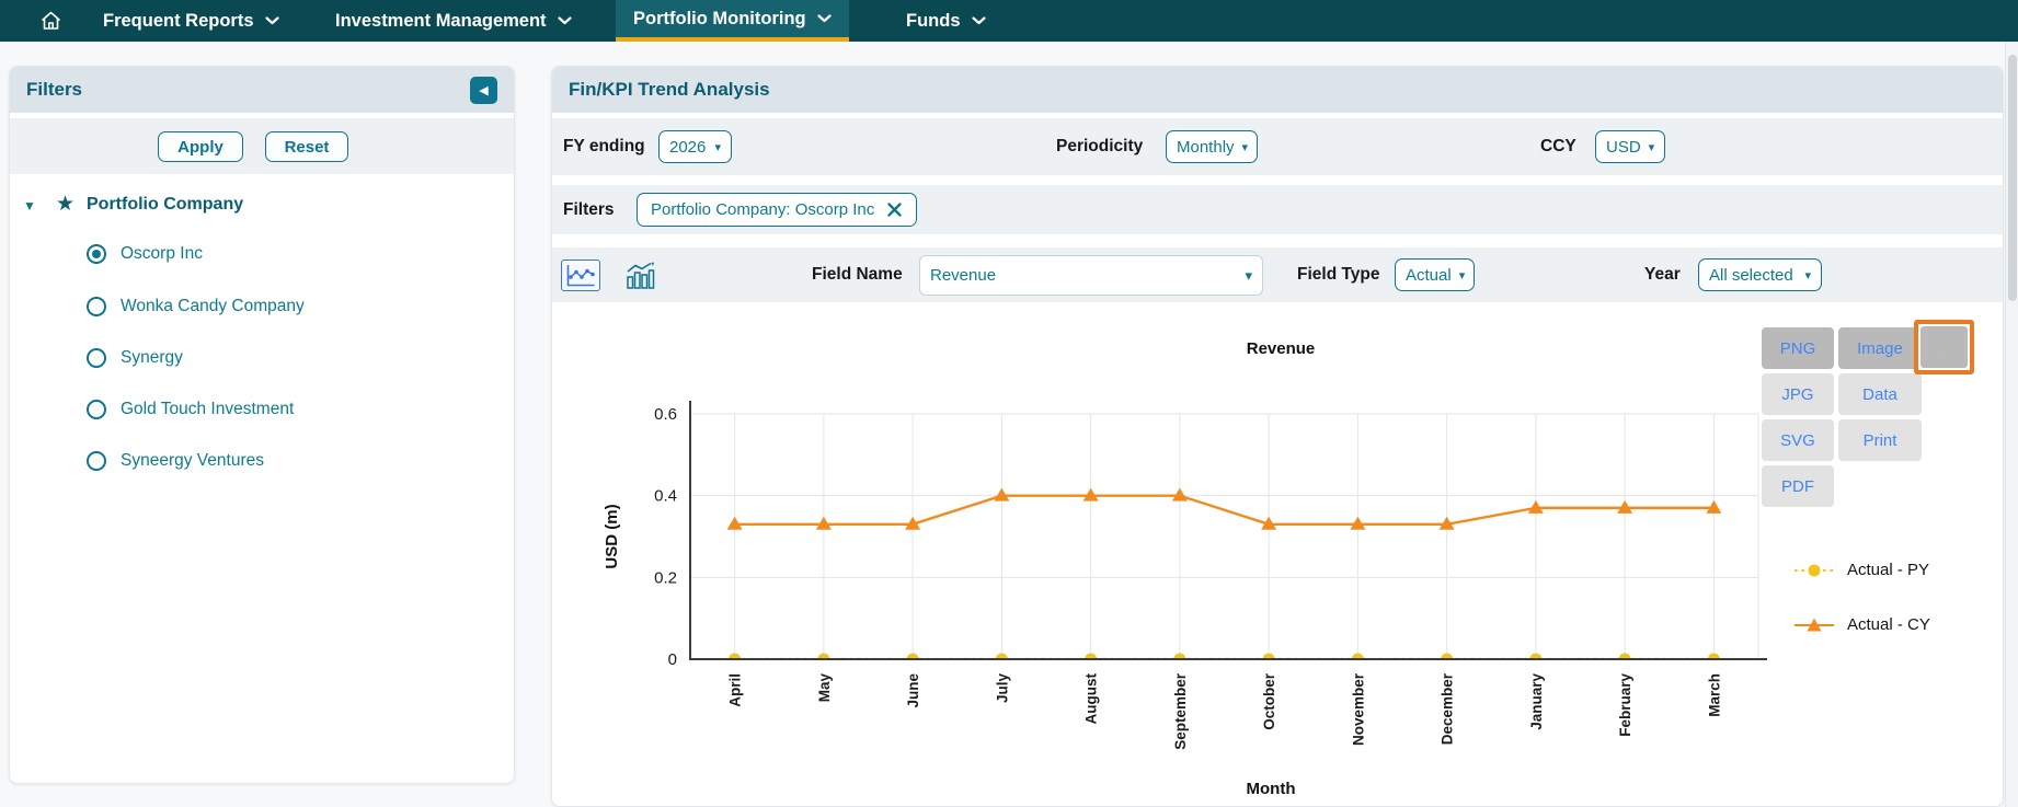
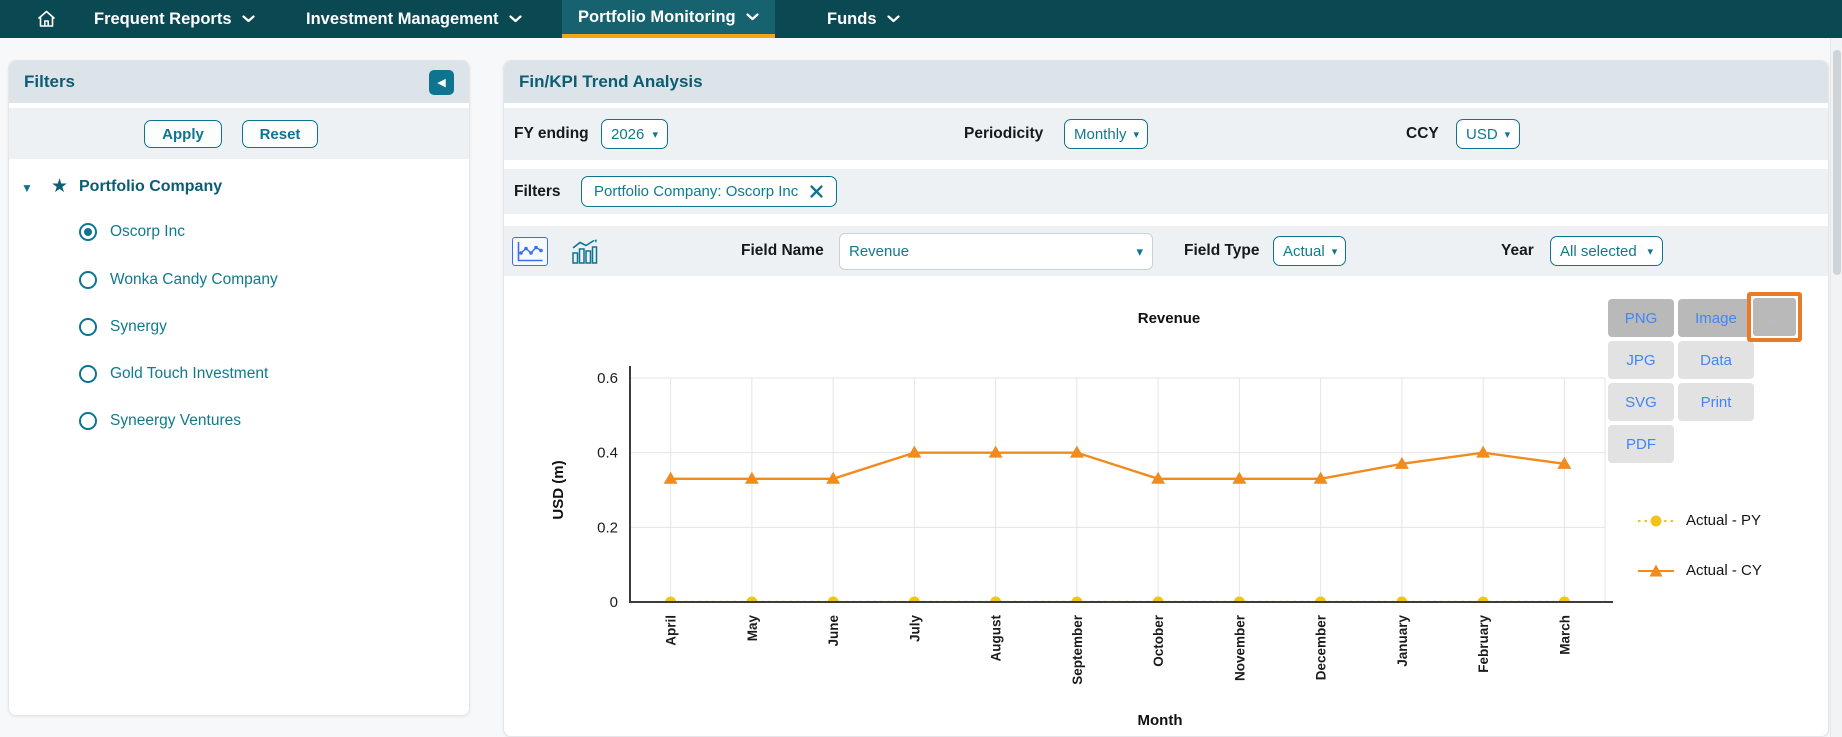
Actual - CY/February: 0.37 -> 0.40
